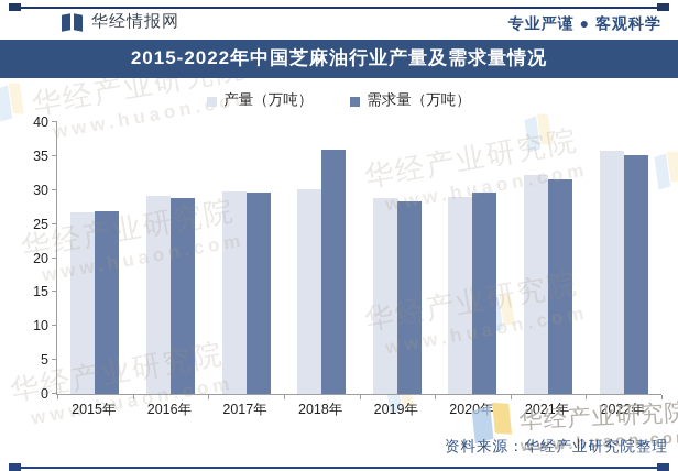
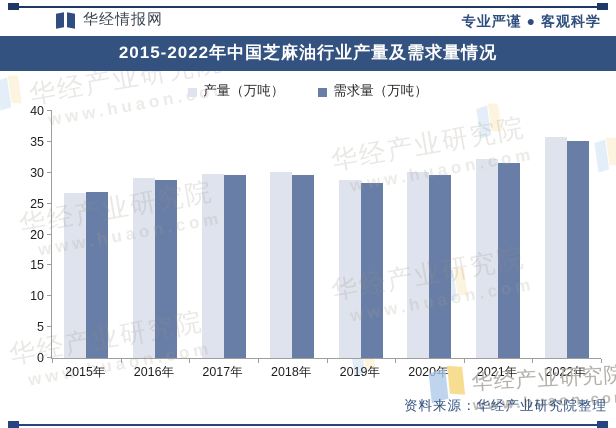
需求量（万吨）/2018年: 36 -> 30
产量（万吨）/2020年: 29 -> 30
